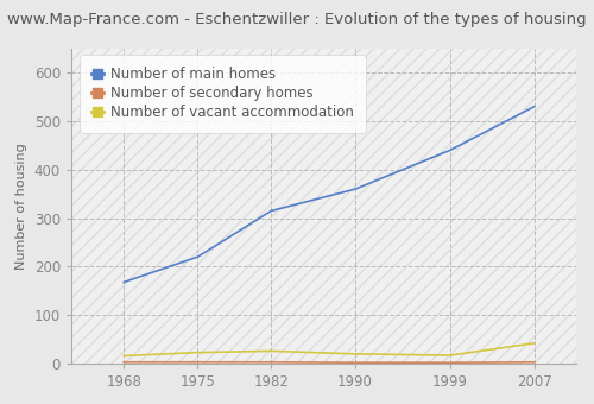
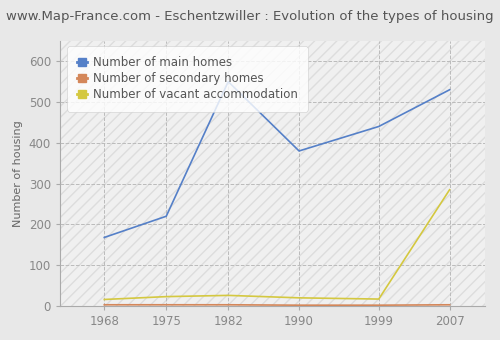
Number of main homes/1982: 315 -> 550
Number of main homes/1990: 360 -> 380
Number of vacant accommodation/2007: 42 -> 285
